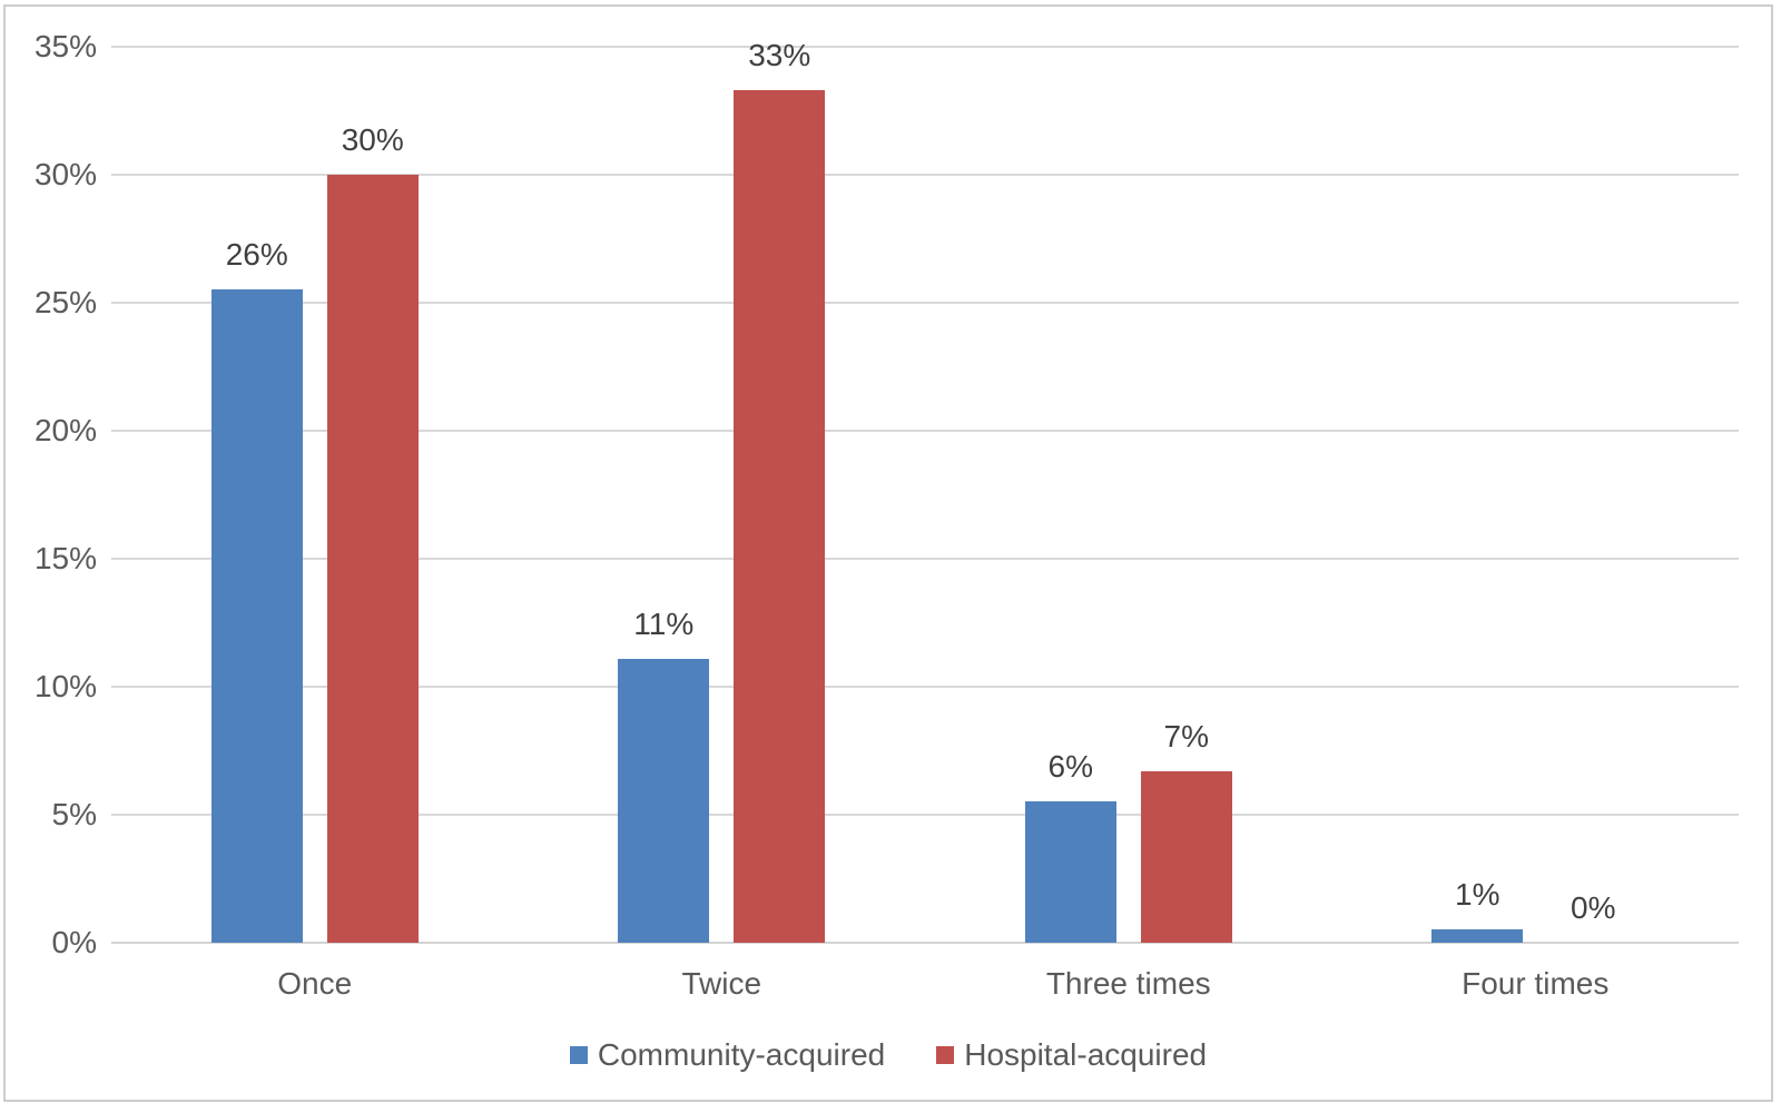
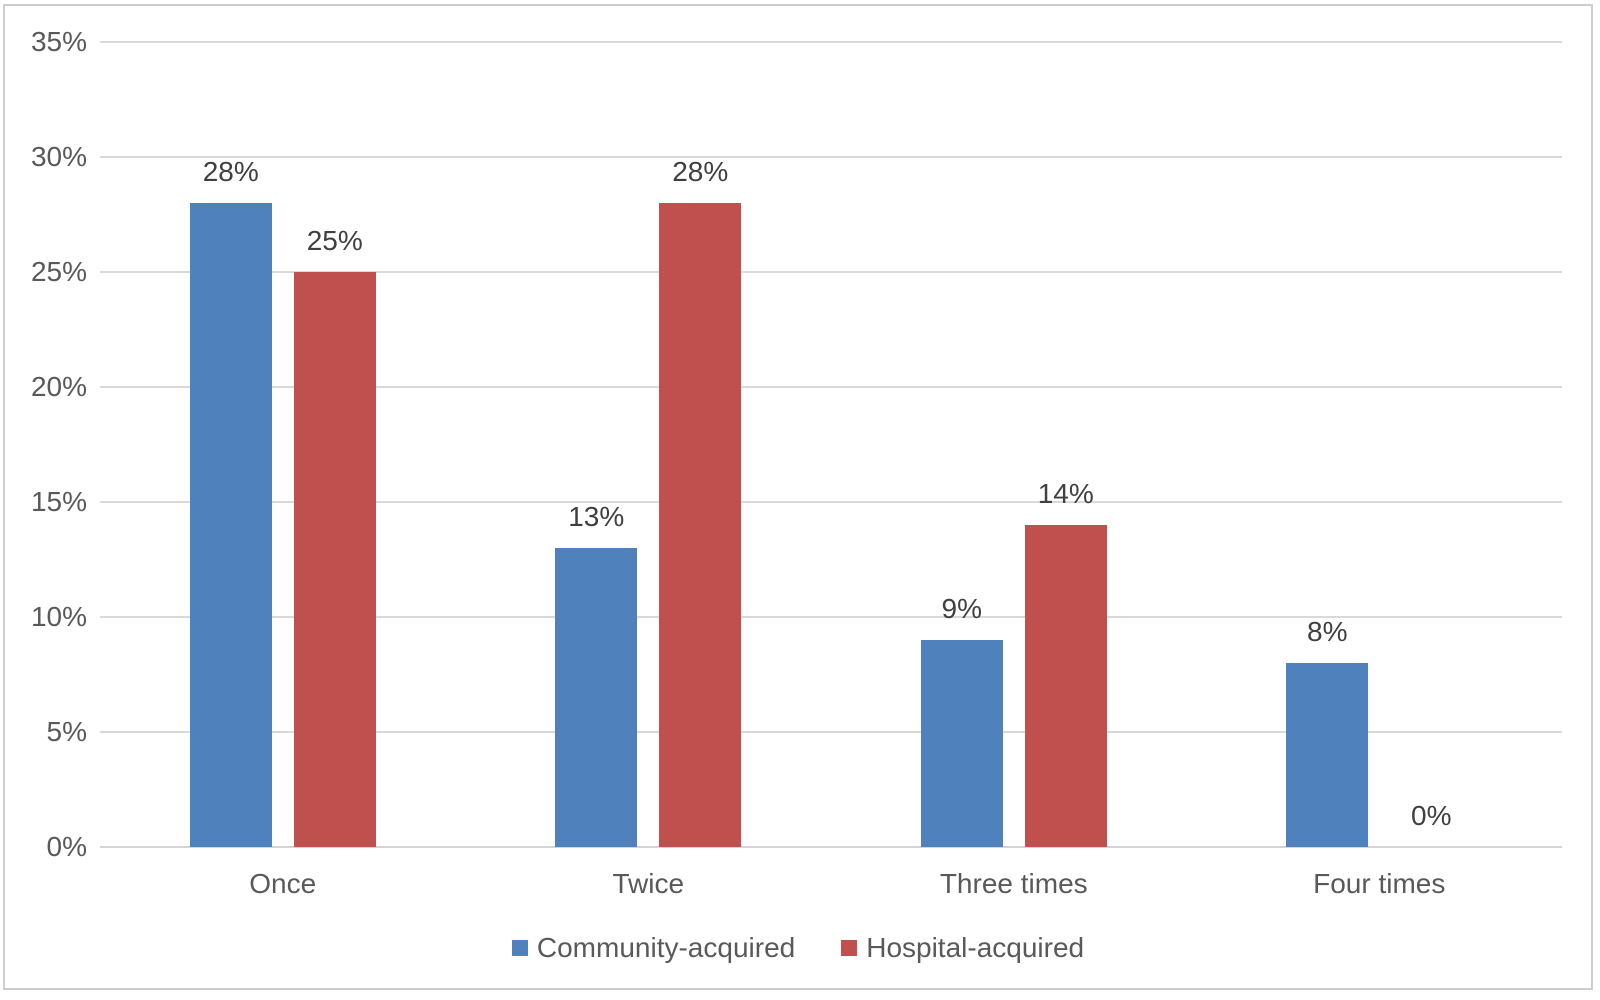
Community-acquired/Once: 26% -> 28%
Hospital-acquired/Once: 30% -> 25%
Community-acquired/Twice: 11% -> 13%
Hospital-acquired/Twice: 33% -> 28%
Community-acquired/Three times: 6% -> 9%
Hospital-acquired/Three times: 7% -> 14%
Community-acquired/Four times: 1% -> 8%
